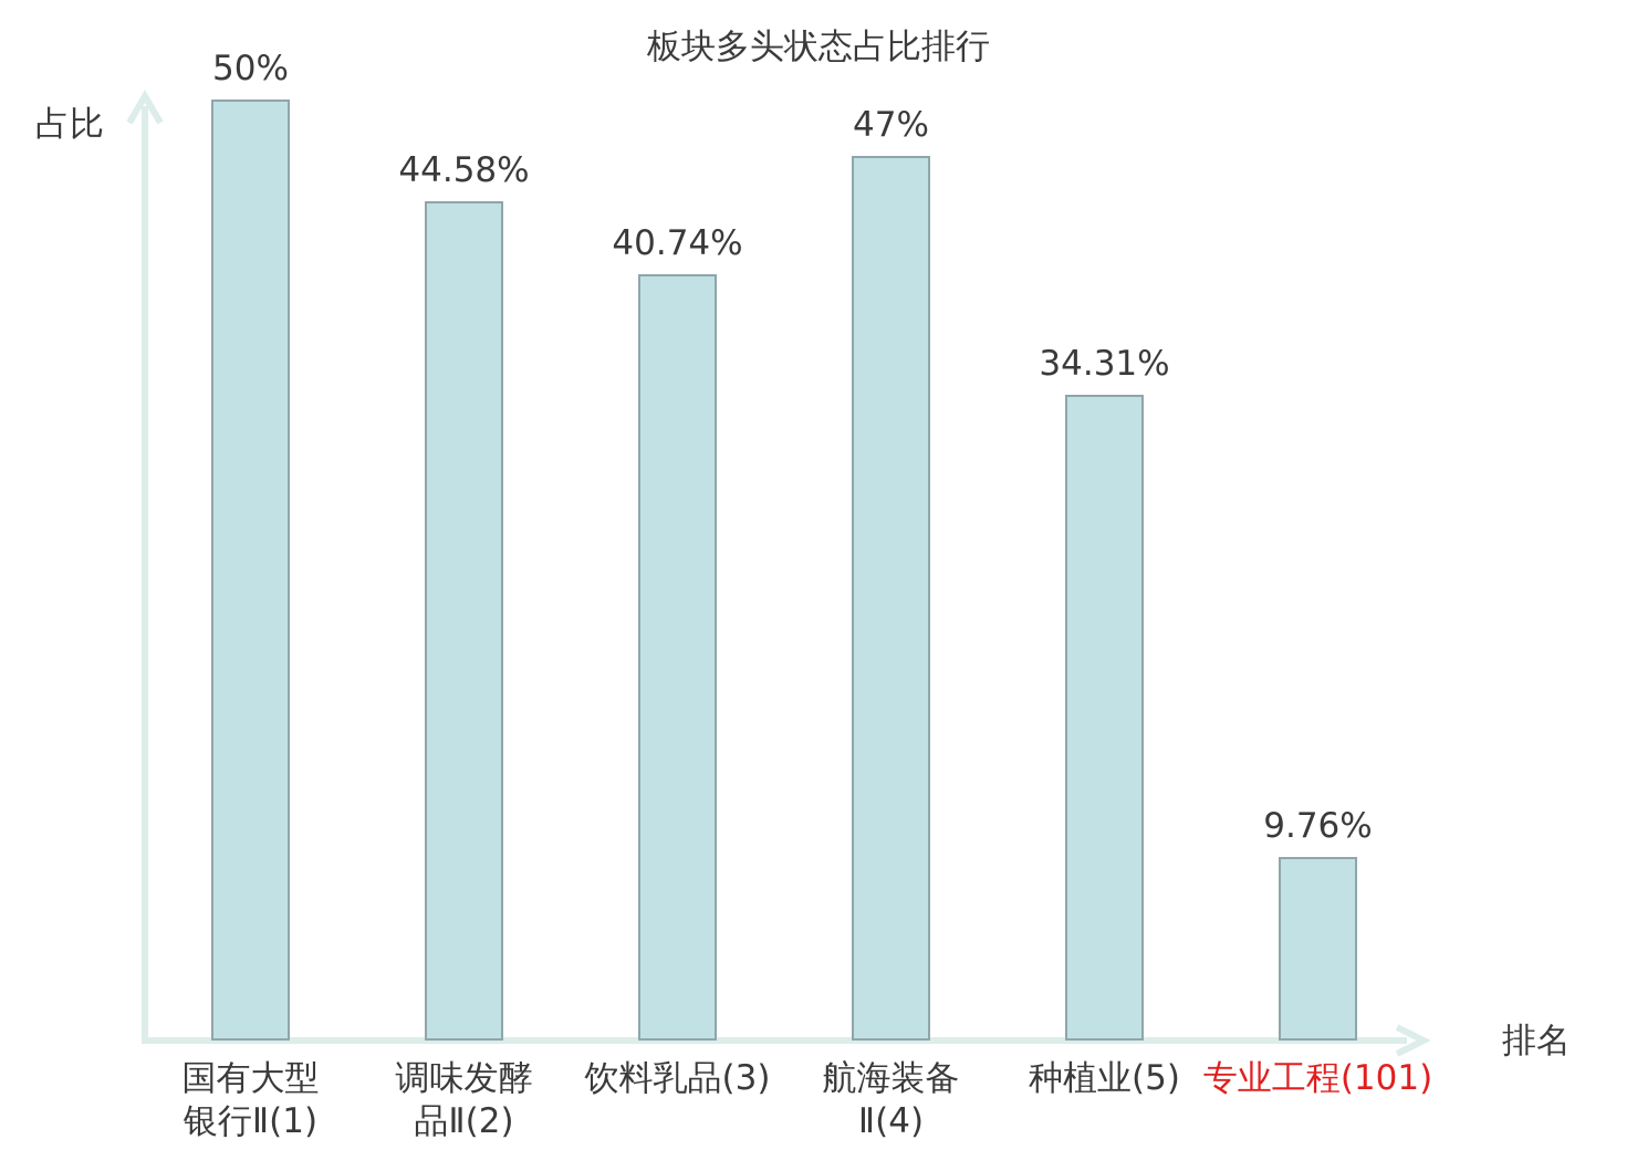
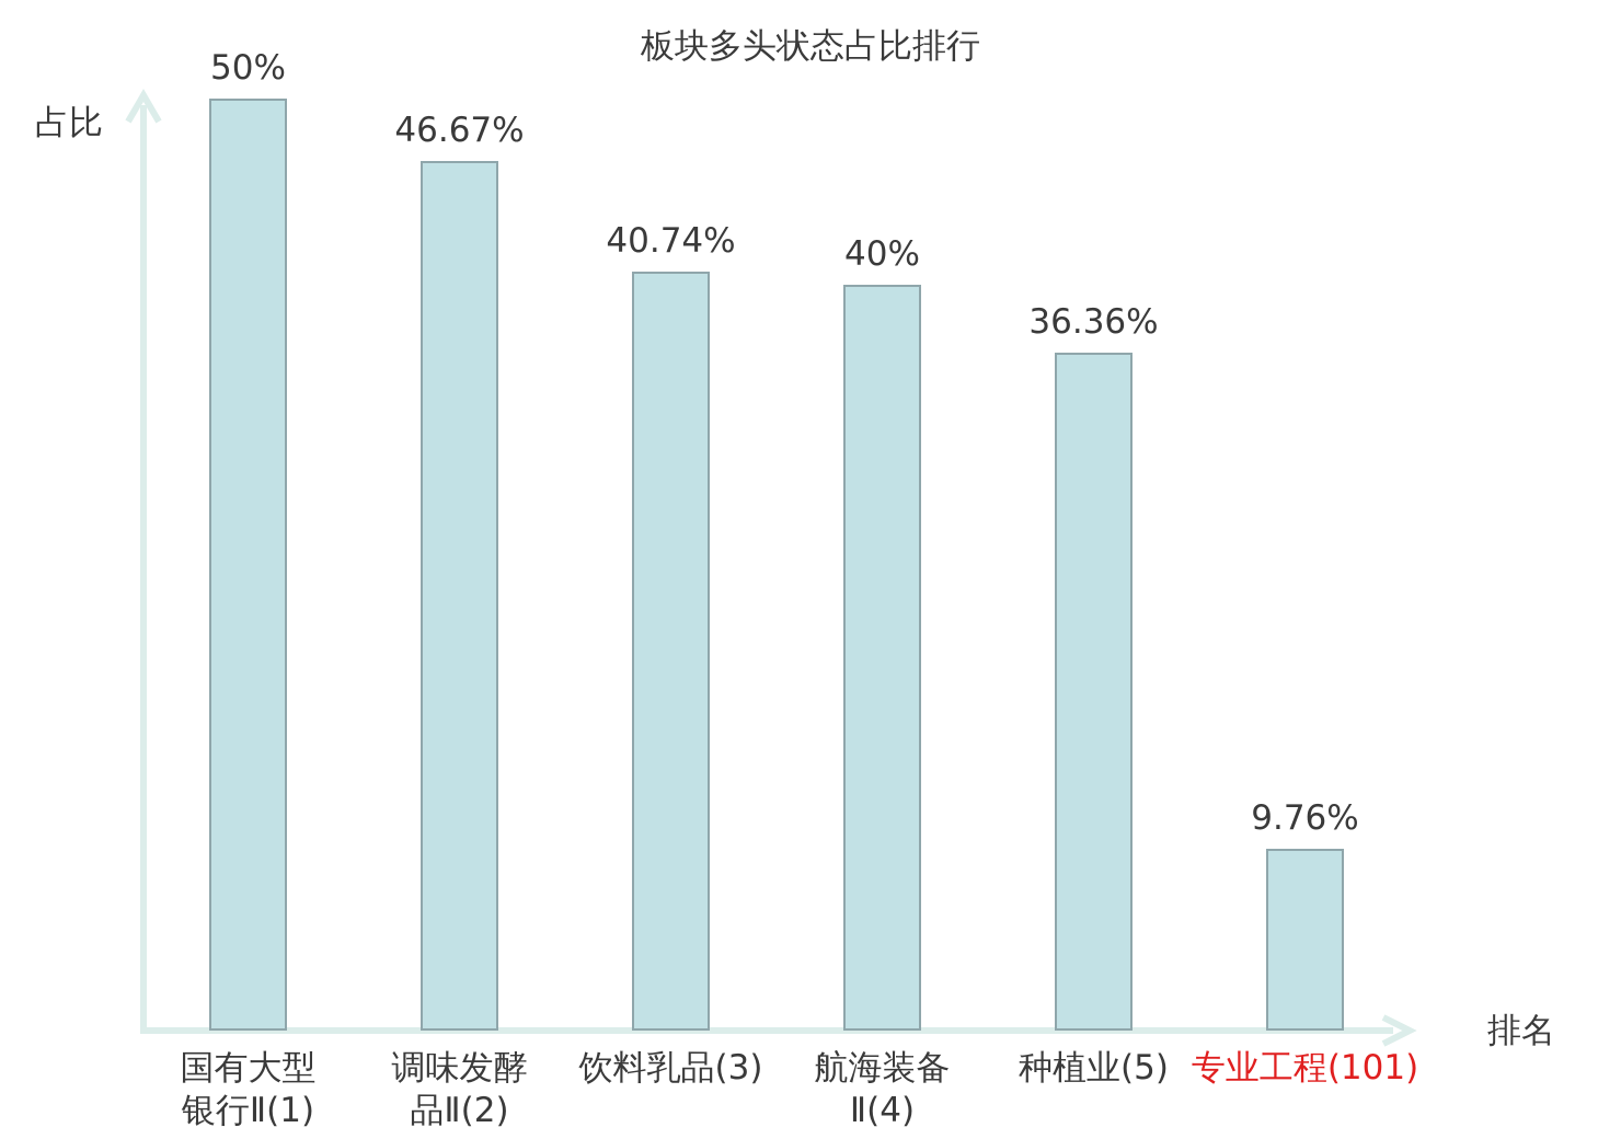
调味发酵 品Ⅱ(2): 44.58% -> 46.67%
航海装备 Ⅱ(4): 47% -> 40%
种植业(5): 34.31% -> 36.36%
